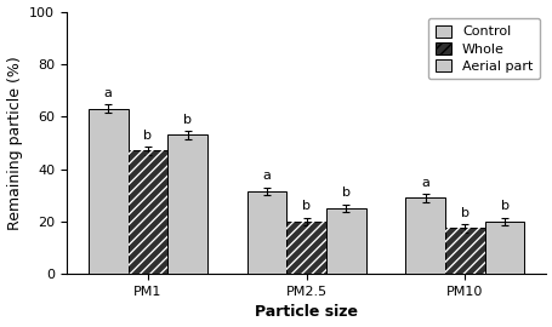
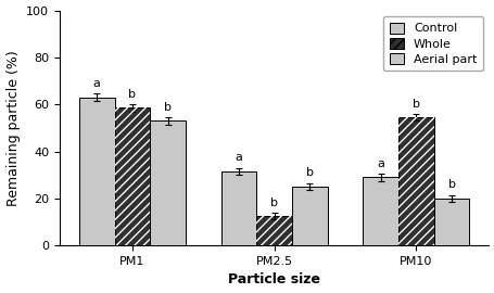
Whole/PM1: 47.0 -> 58.5
Whole/PM2.5: 20.0 -> 12.5
Whole/PM10: 17.5 -> 54.5
